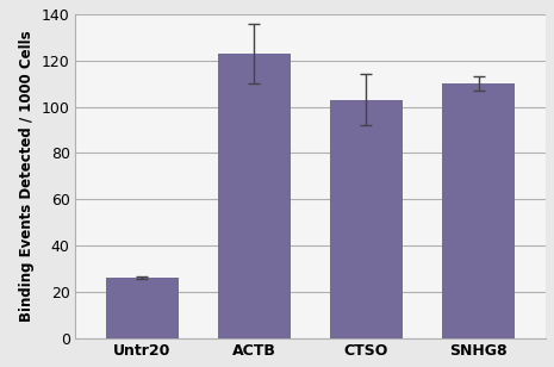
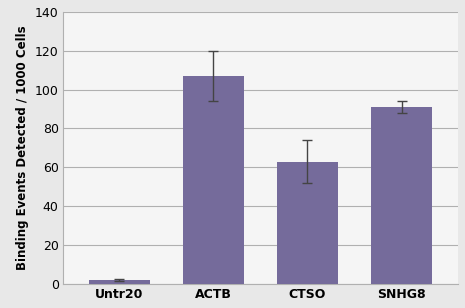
Untr20: 26 -> 2
ACTB: 123 -> 107
CTSO: 103 -> 63
SNHG8: 110 -> 91
